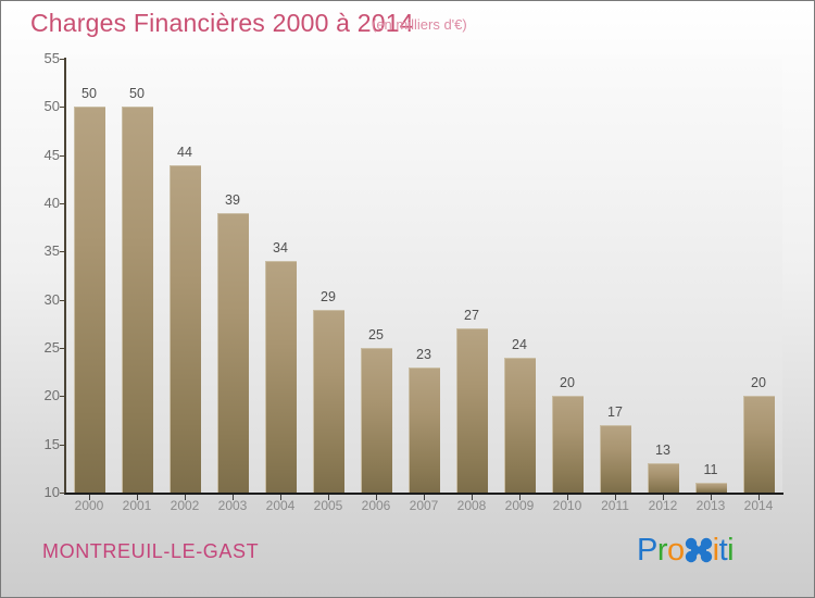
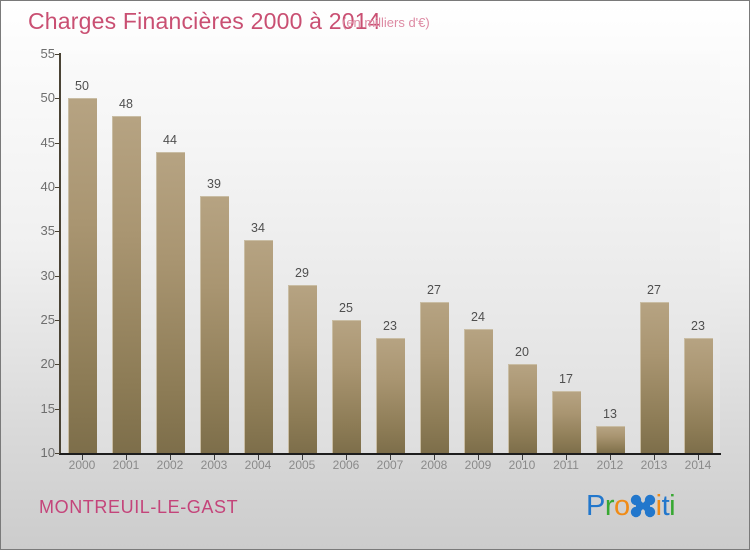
2001: 50 -> 48
2013: 11 -> 27
2014: 20 -> 23
